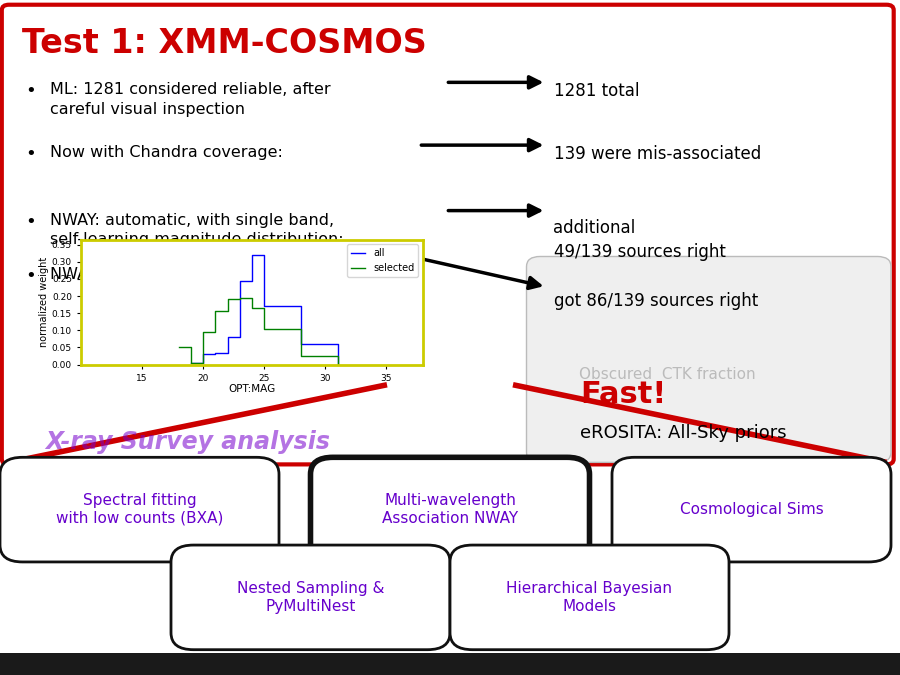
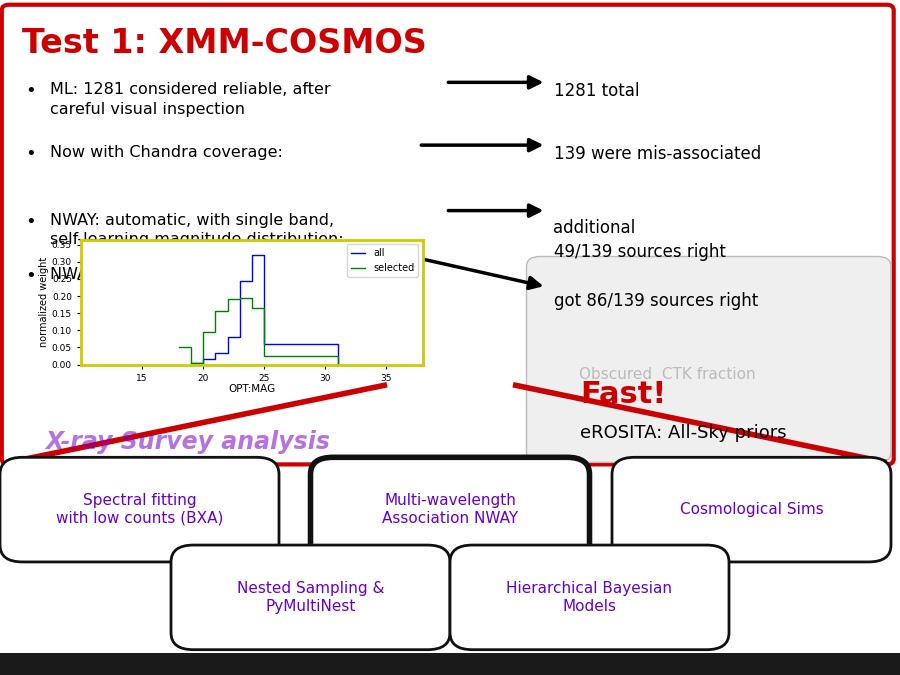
all/20: 0.030 -> 0.015
all/25: 0.170 -> 0.060
selected/25: 0.105 -> 0.025
